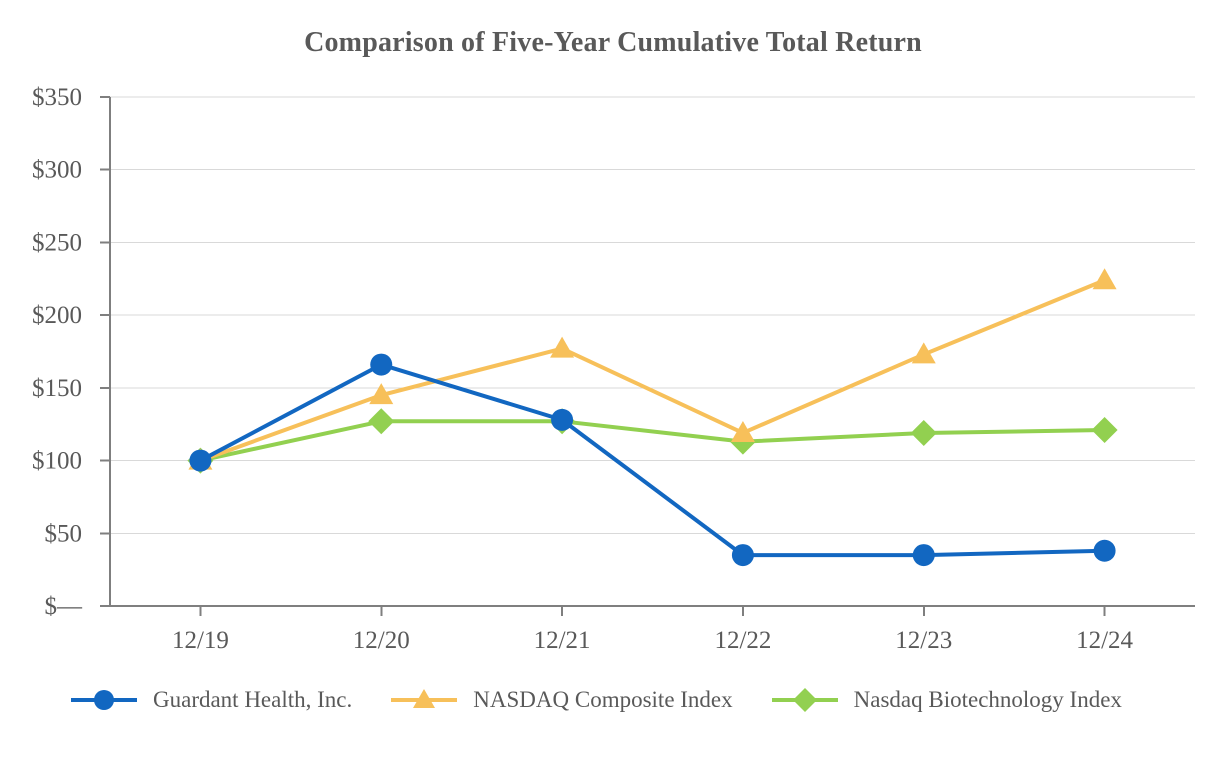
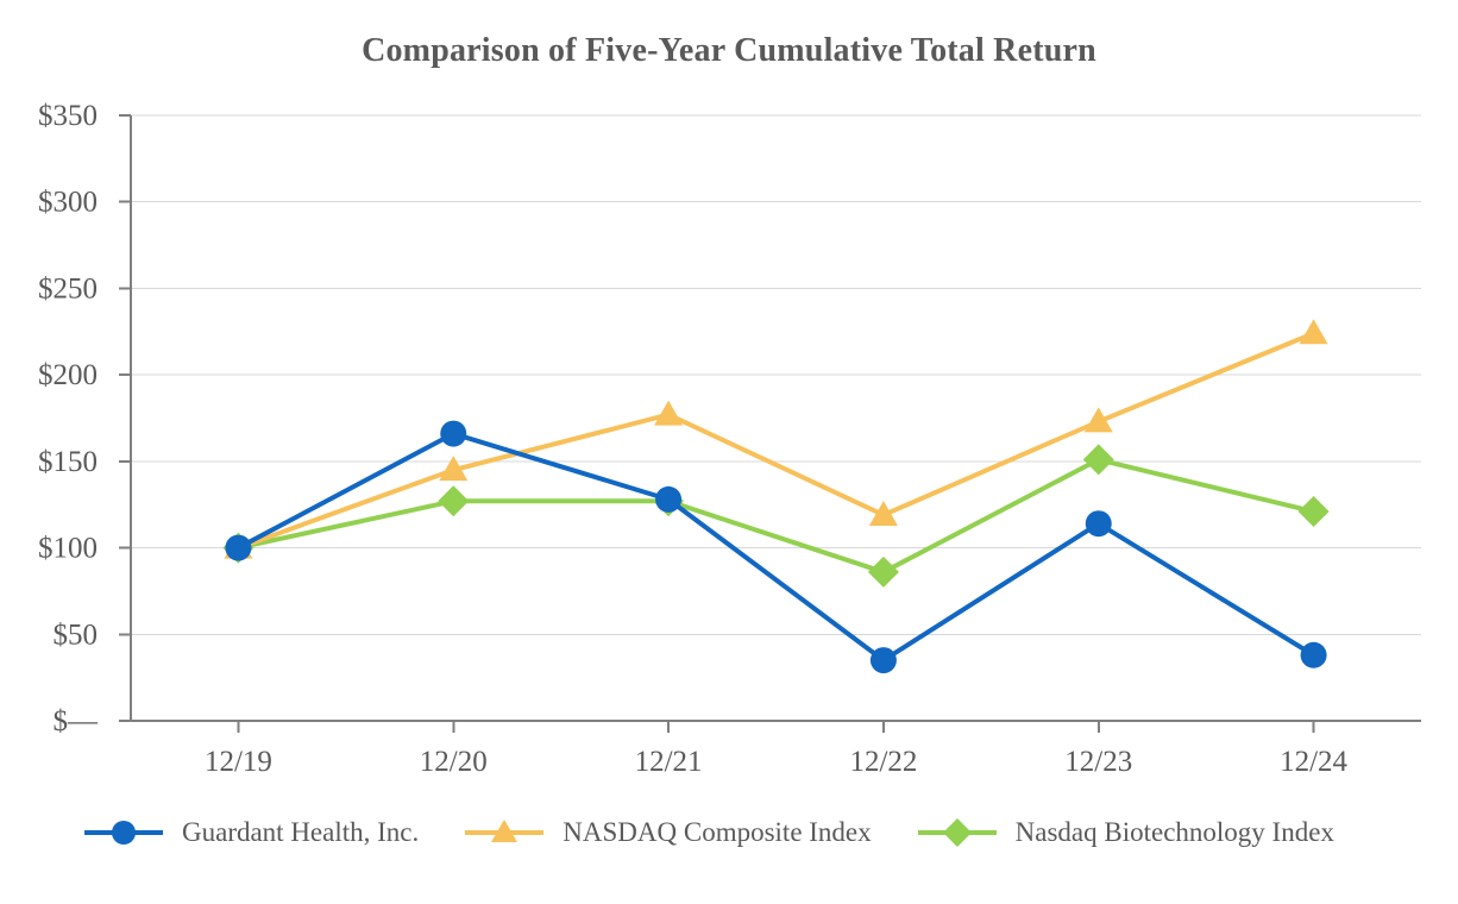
Nasdaq Biotechnology Index/12/22: $113 -> $86
Guardant Health, Inc./12/23: $35 -> $114
Nasdaq Biotechnology Index/12/23: $119 -> $151
